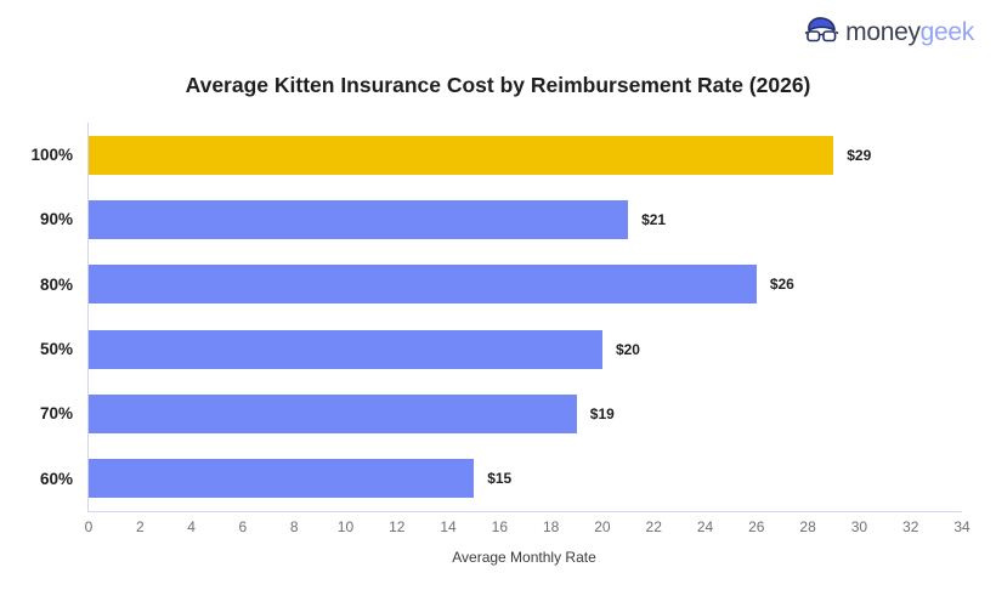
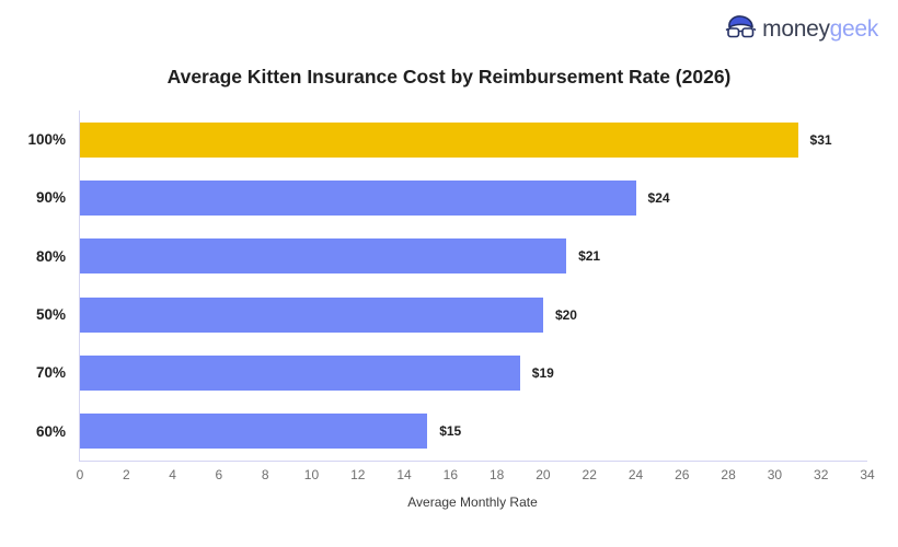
100%: $29 -> $31
90%: $21 -> $24
80%: $26 -> $21
